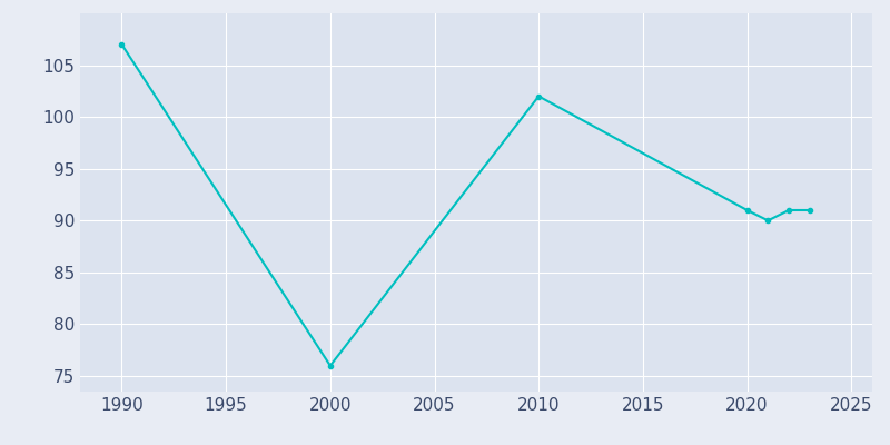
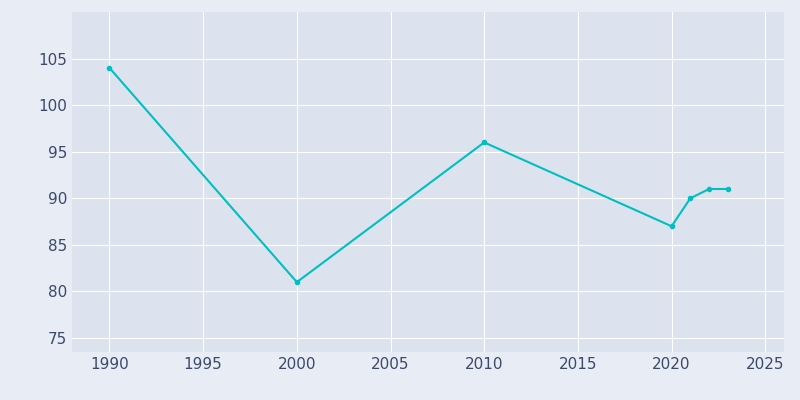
1990: 107 -> 104
2000: 76 -> 81
2010: 102 -> 96
2020: 91 -> 87
